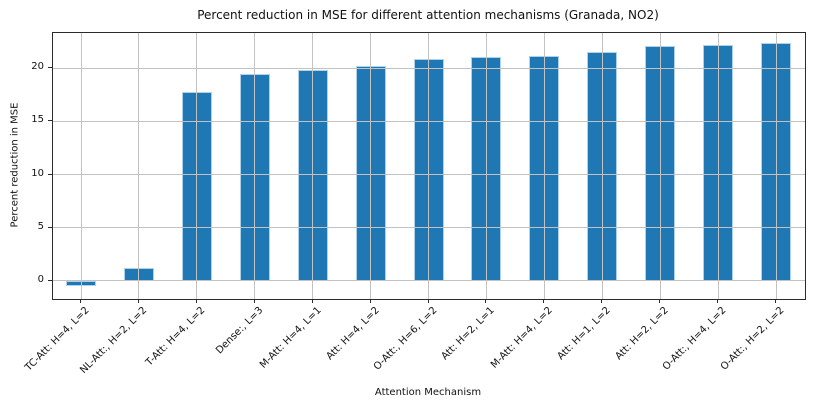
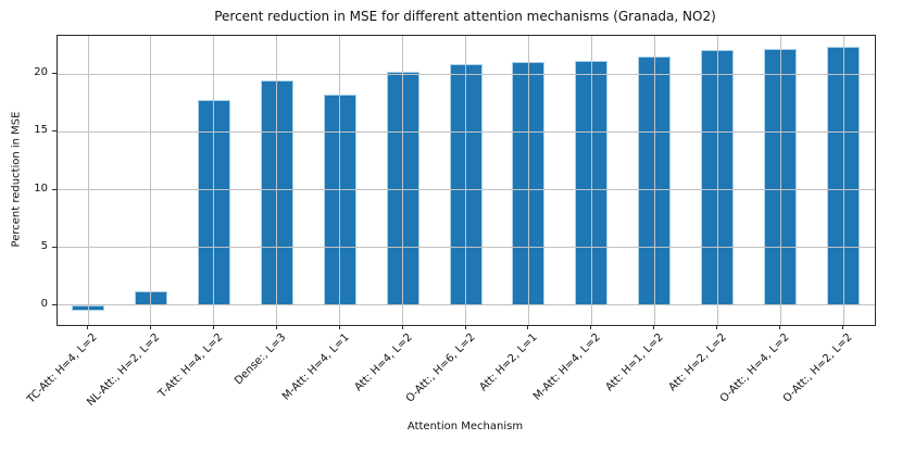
M-Att: H=4, L=1: 19.8 -> 18.2
